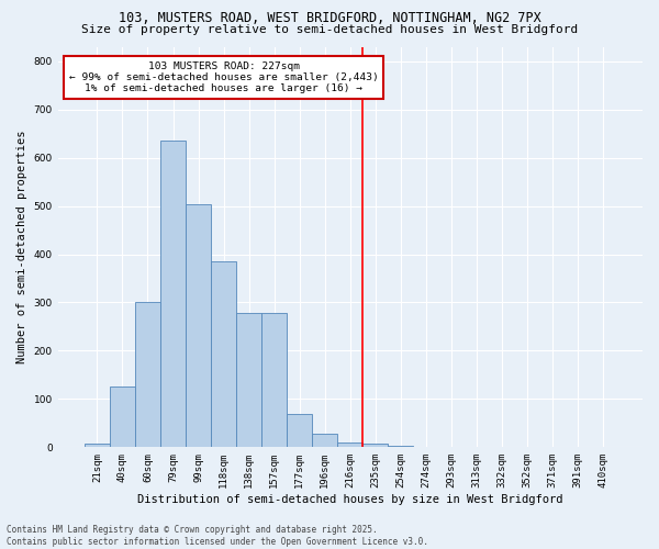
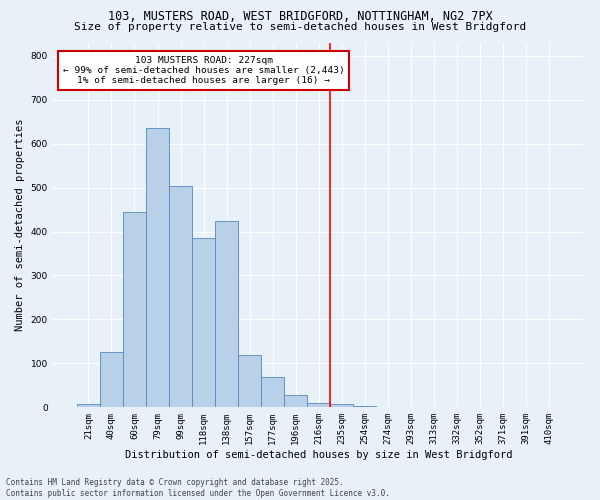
60sqm: 302 -> 445
138sqm: 278 -> 425
157sqm: 278 -> 120
